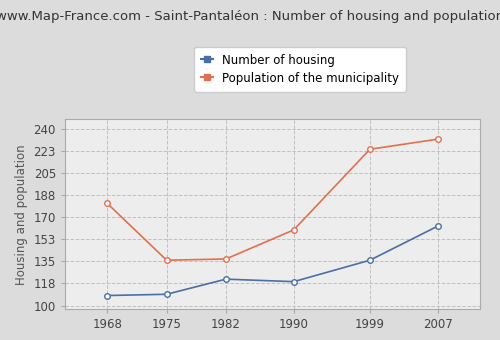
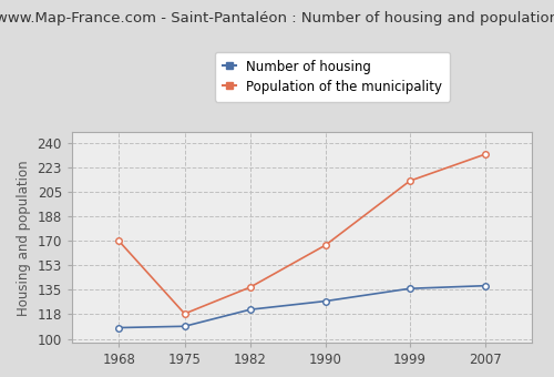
Population of the municipality/1968: 181 -> 170
Population of the municipality/1975: 136 -> 118
Number of housing/1990: 119 -> 127
Population of the municipality/1990: 160 -> 167
Population of the municipality/1999: 224 -> 213
Number of housing/2007: 163 -> 138
